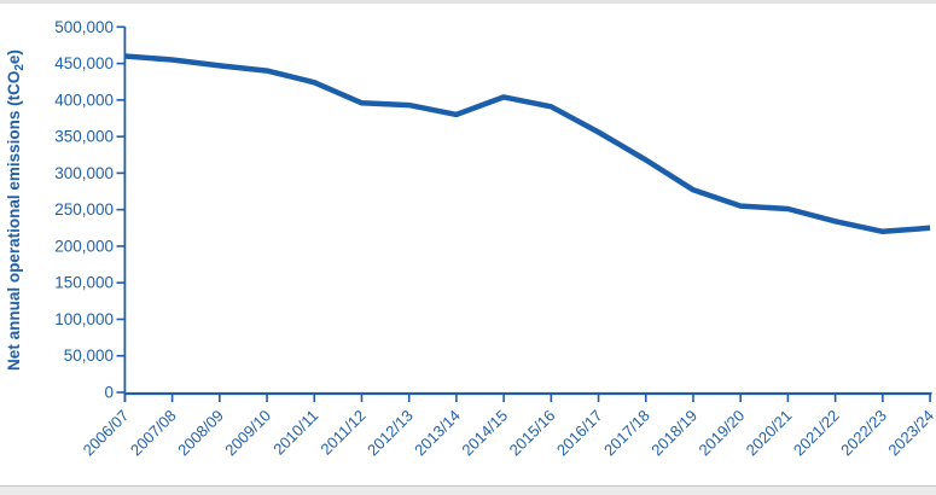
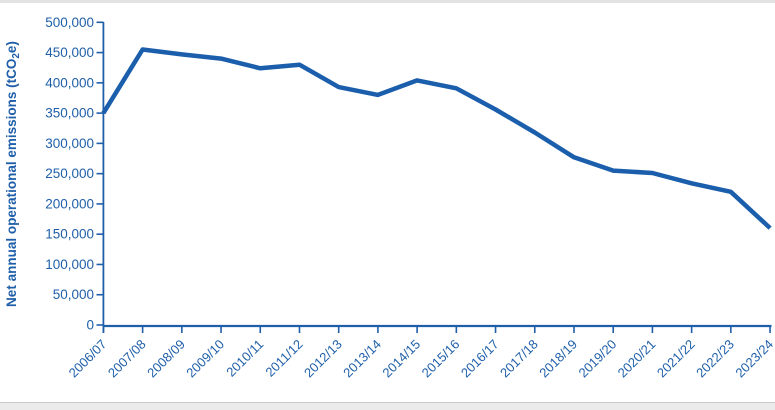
2006/07: 460000 -> 350000
2011/12: 400000 -> 430000
2023/24: 220000 -> 160000
